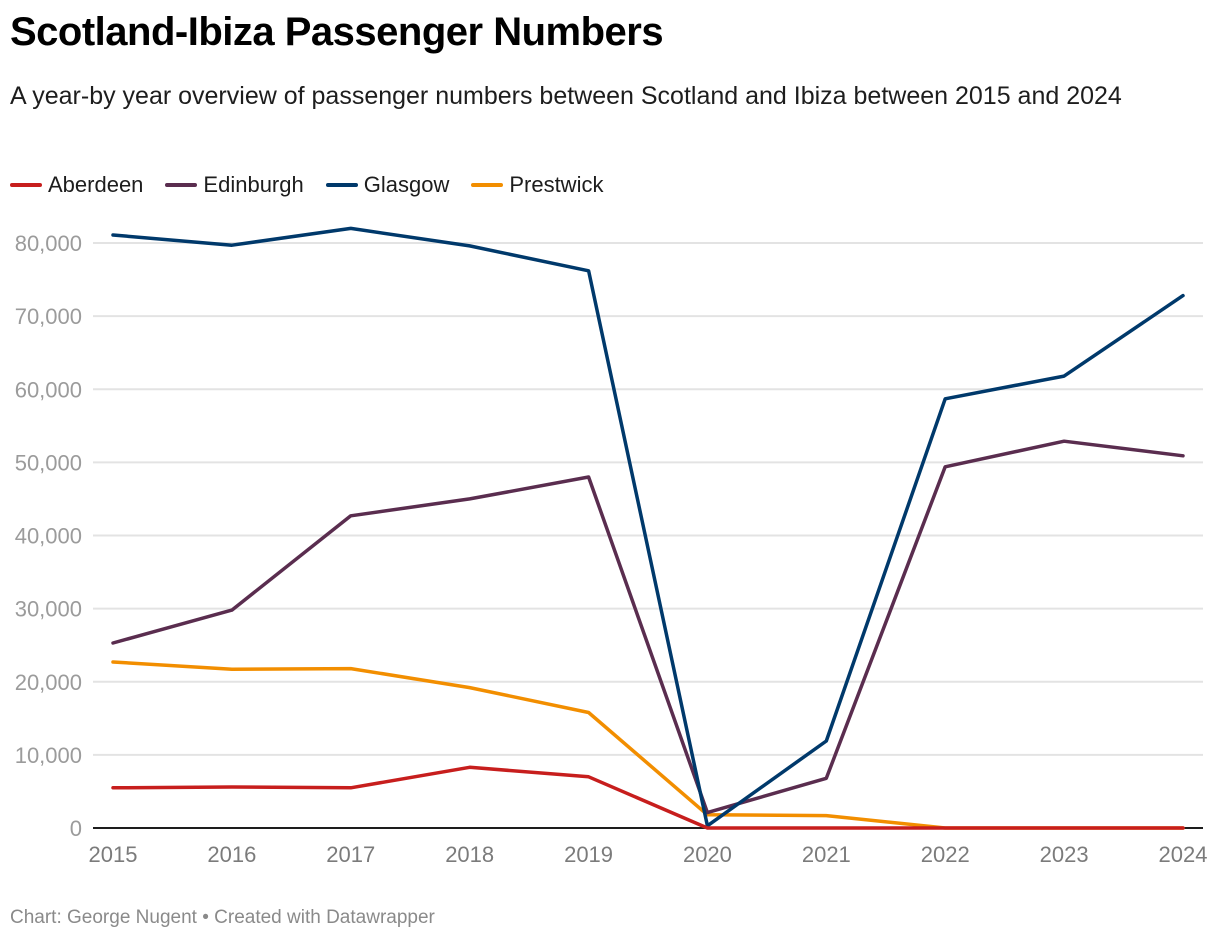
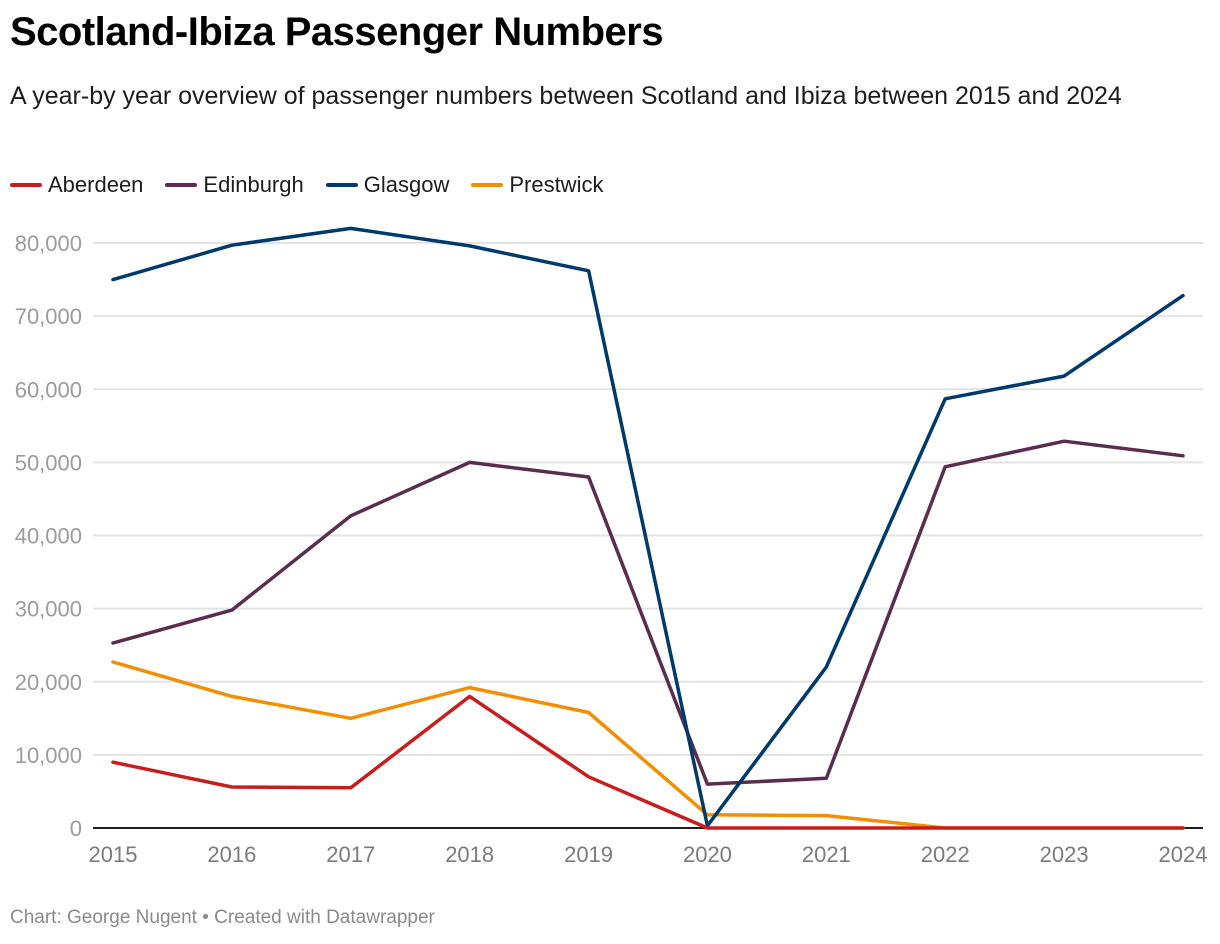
Aberdeen/2015: 6000 -> 9000
Glasgow/2015: 81000 -> 75000
Prestwick/2016: 22000 -> 18000
Prestwick/2017: 22000 -> 15000
Aberdeen/2018: 8000 -> 18000
Edinburgh/2018: 45000 -> 50000
Edinburgh/2020: 2000 -> 6000
Glasgow/2021: 12000 -> 22000
